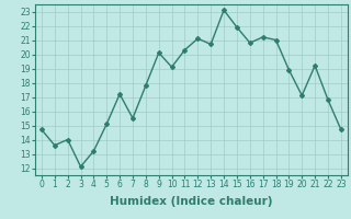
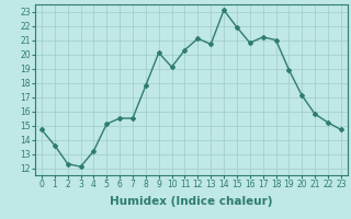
2: 14.0 -> 12.3
6: 17.2 -> 15.5
21: 19.2 -> 15.8
22: 16.8 -> 15.2
